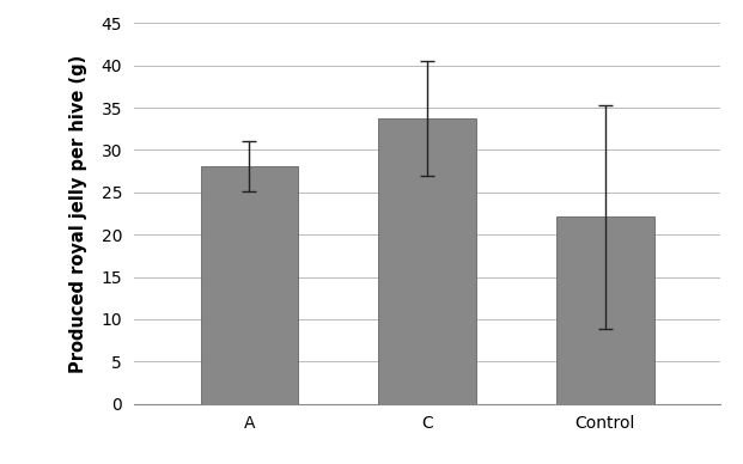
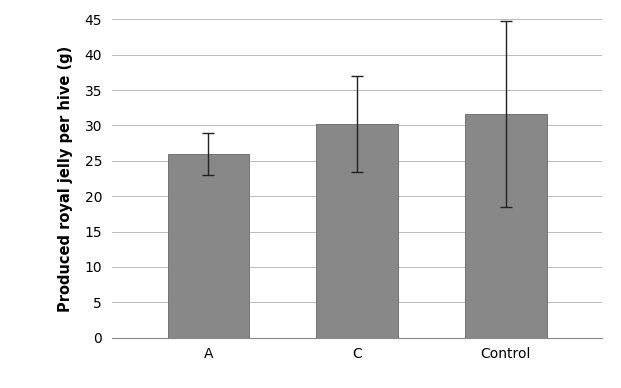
A: 28.1 -> 26.0
C: 33.7 -> 30.2
Control: 22.1 -> 31.6
